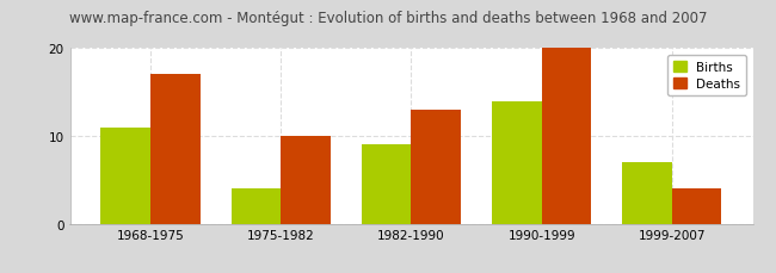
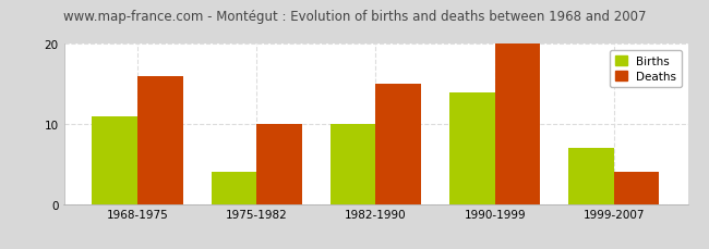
Deaths/1968-1975: 17 -> 16
Births/1982-1990: 9 -> 10
Deaths/1982-1990: 13 -> 15
